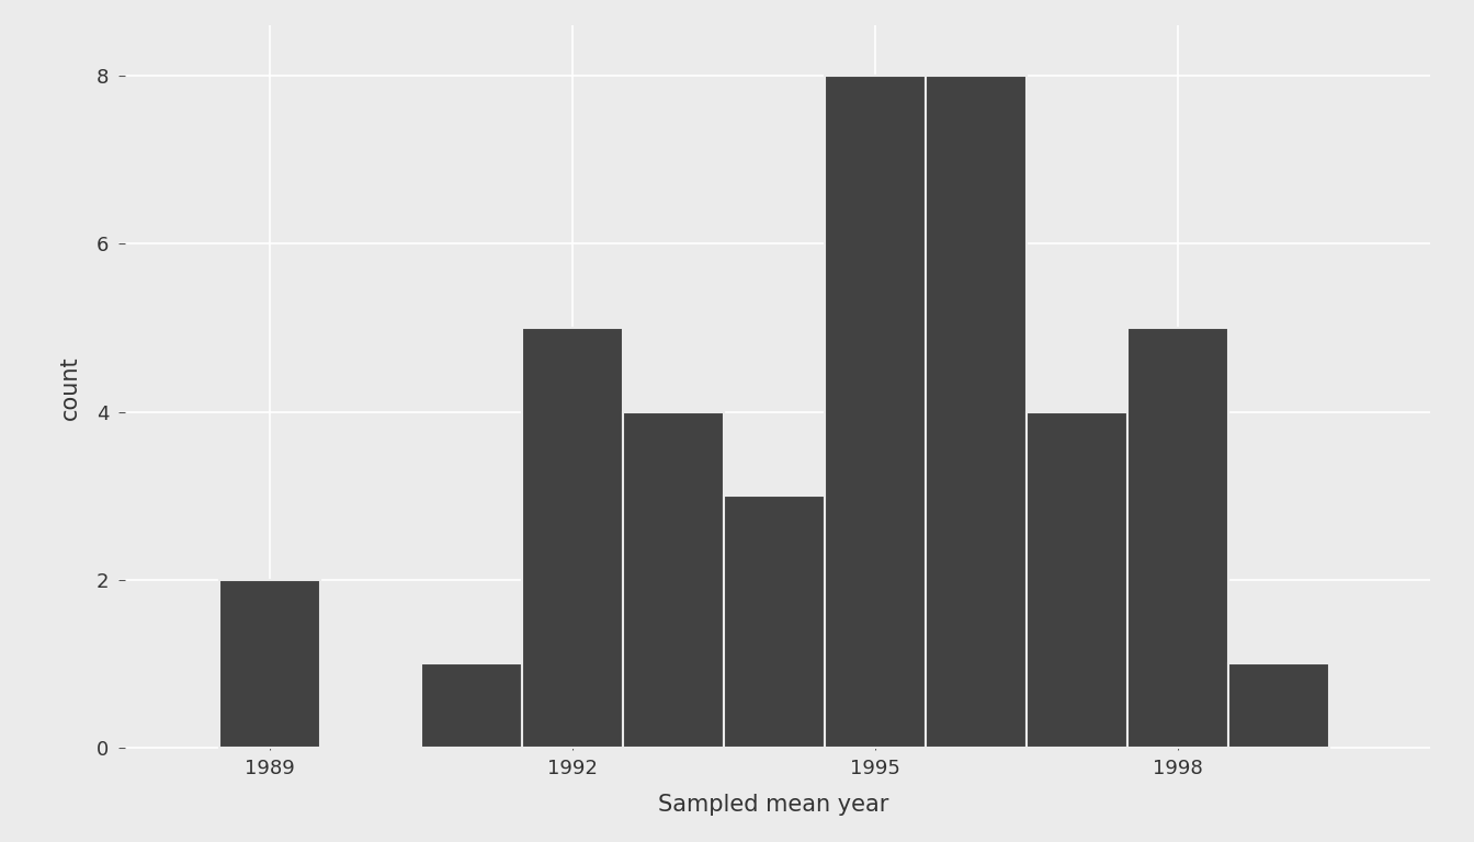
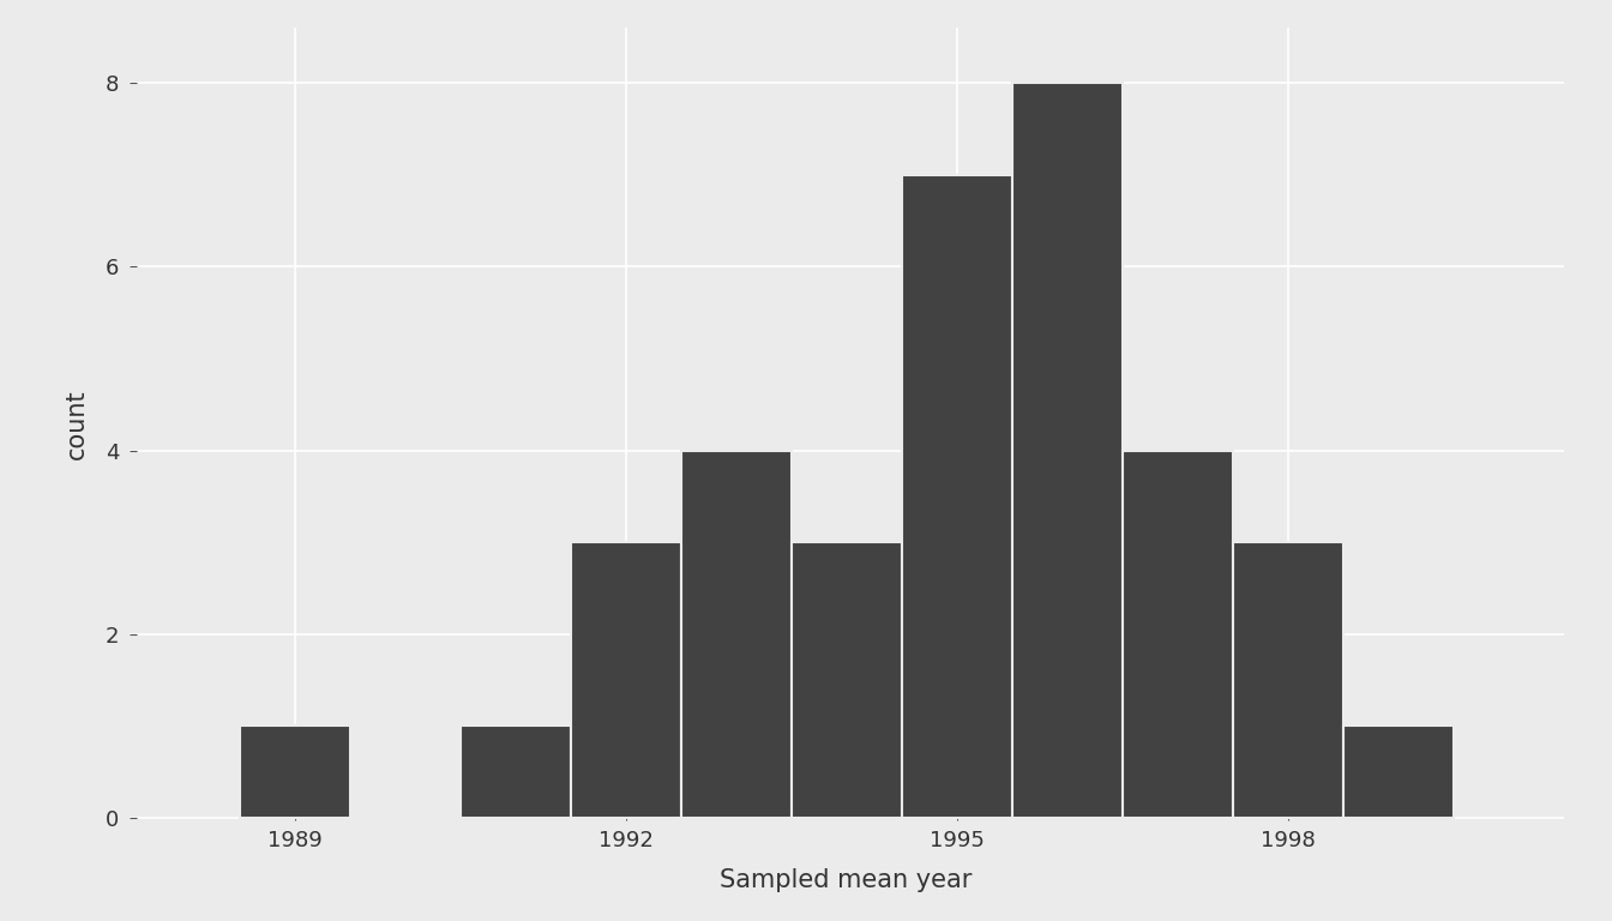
1989: 2 -> 1
1992: 5 -> 3
1995: 8 -> 7
1998: 5 -> 3
